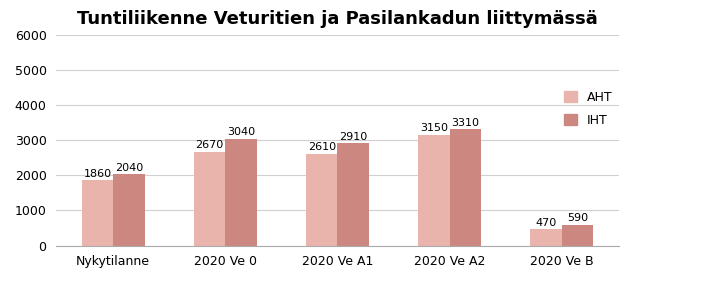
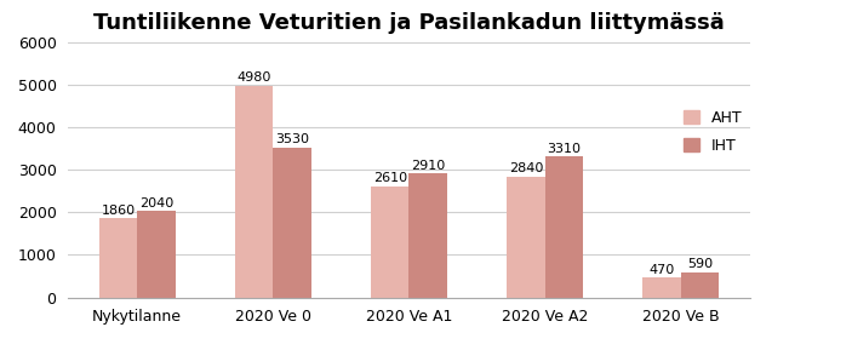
AHT/2020 Ve 0: 2670 -> 4980
IHT/2020 Ve 0: 3040 -> 3530
AHT/2020 Ve A2: 3150 -> 2840
